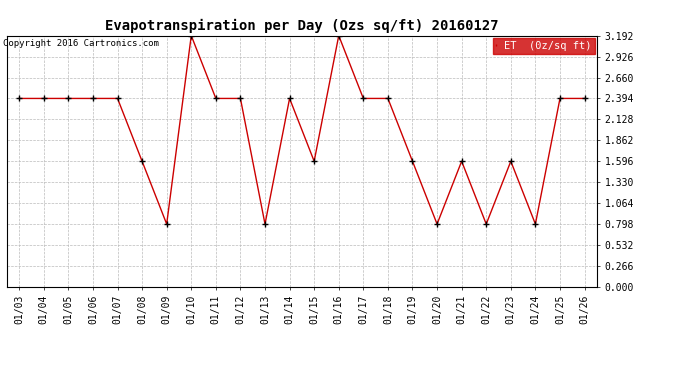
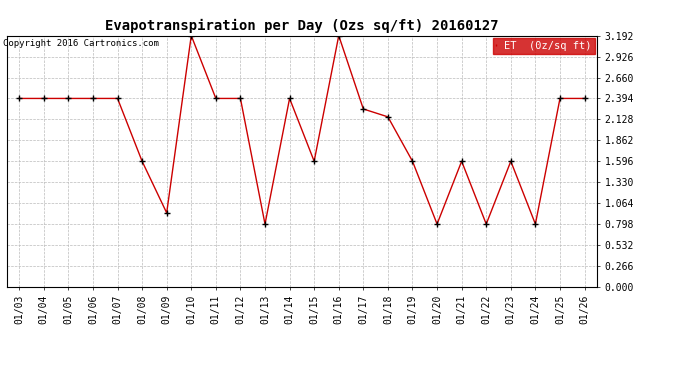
01/09: 0.80 -> 0.94
01/17: 2.39 -> 2.26
01/18: 2.39 -> 2.16
